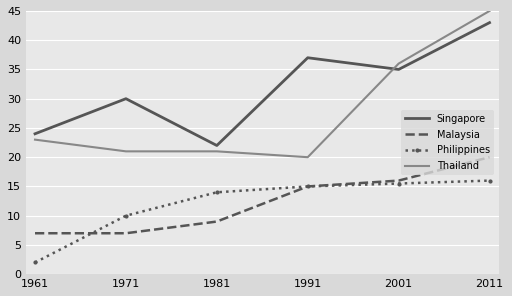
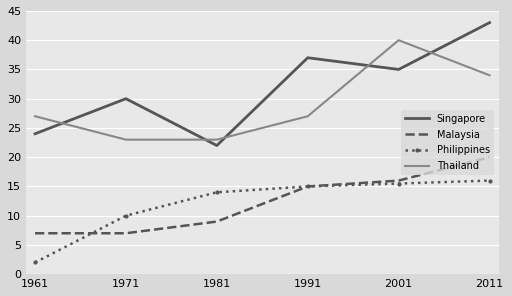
Thailand/1961: 23 -> 27
Thailand/1971: 21 -> 23
Thailand/1981: 21 -> 23
Thailand/1991: 20 -> 27
Thailand/2001: 36 -> 40
Thailand/2011: 45 -> 34
